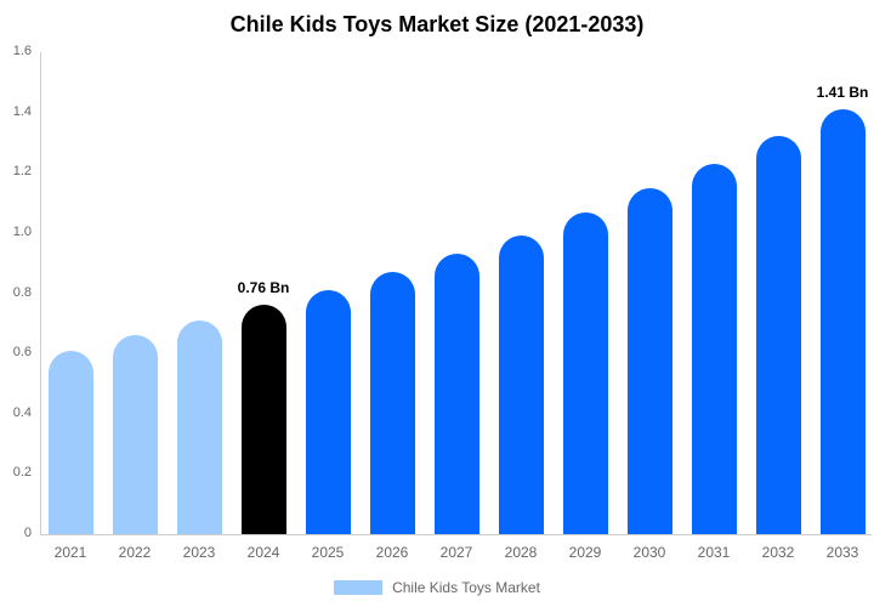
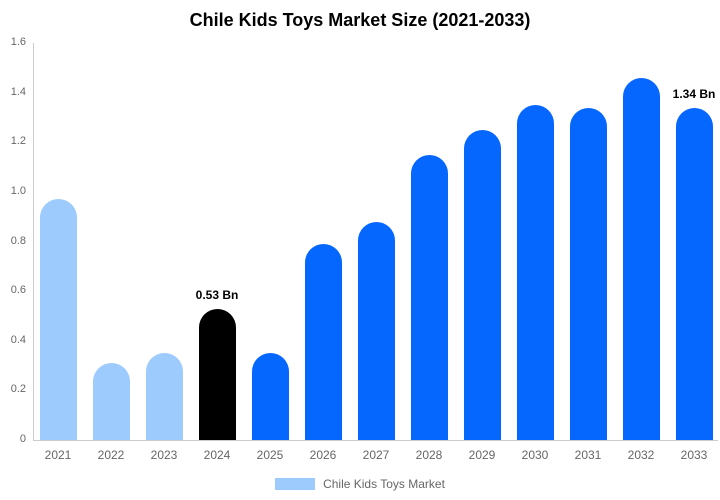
2021: 0.61 -> 0.97
2022: 0.66 -> 0.31
2023: 0.71 -> 0.35
2024: 0.76 -> 0.53
2025: 0.81 -> 0.35
2026: 0.87 -> 0.79
2027: 0.93 -> 0.88
2028: 0.99 -> 1.15
2029: 1.07 -> 1.25
2030: 1.15 -> 1.35
2031: 1.23 -> 1.34
2032: 1.32 -> 1.46
2033: 1.41 -> 1.34
